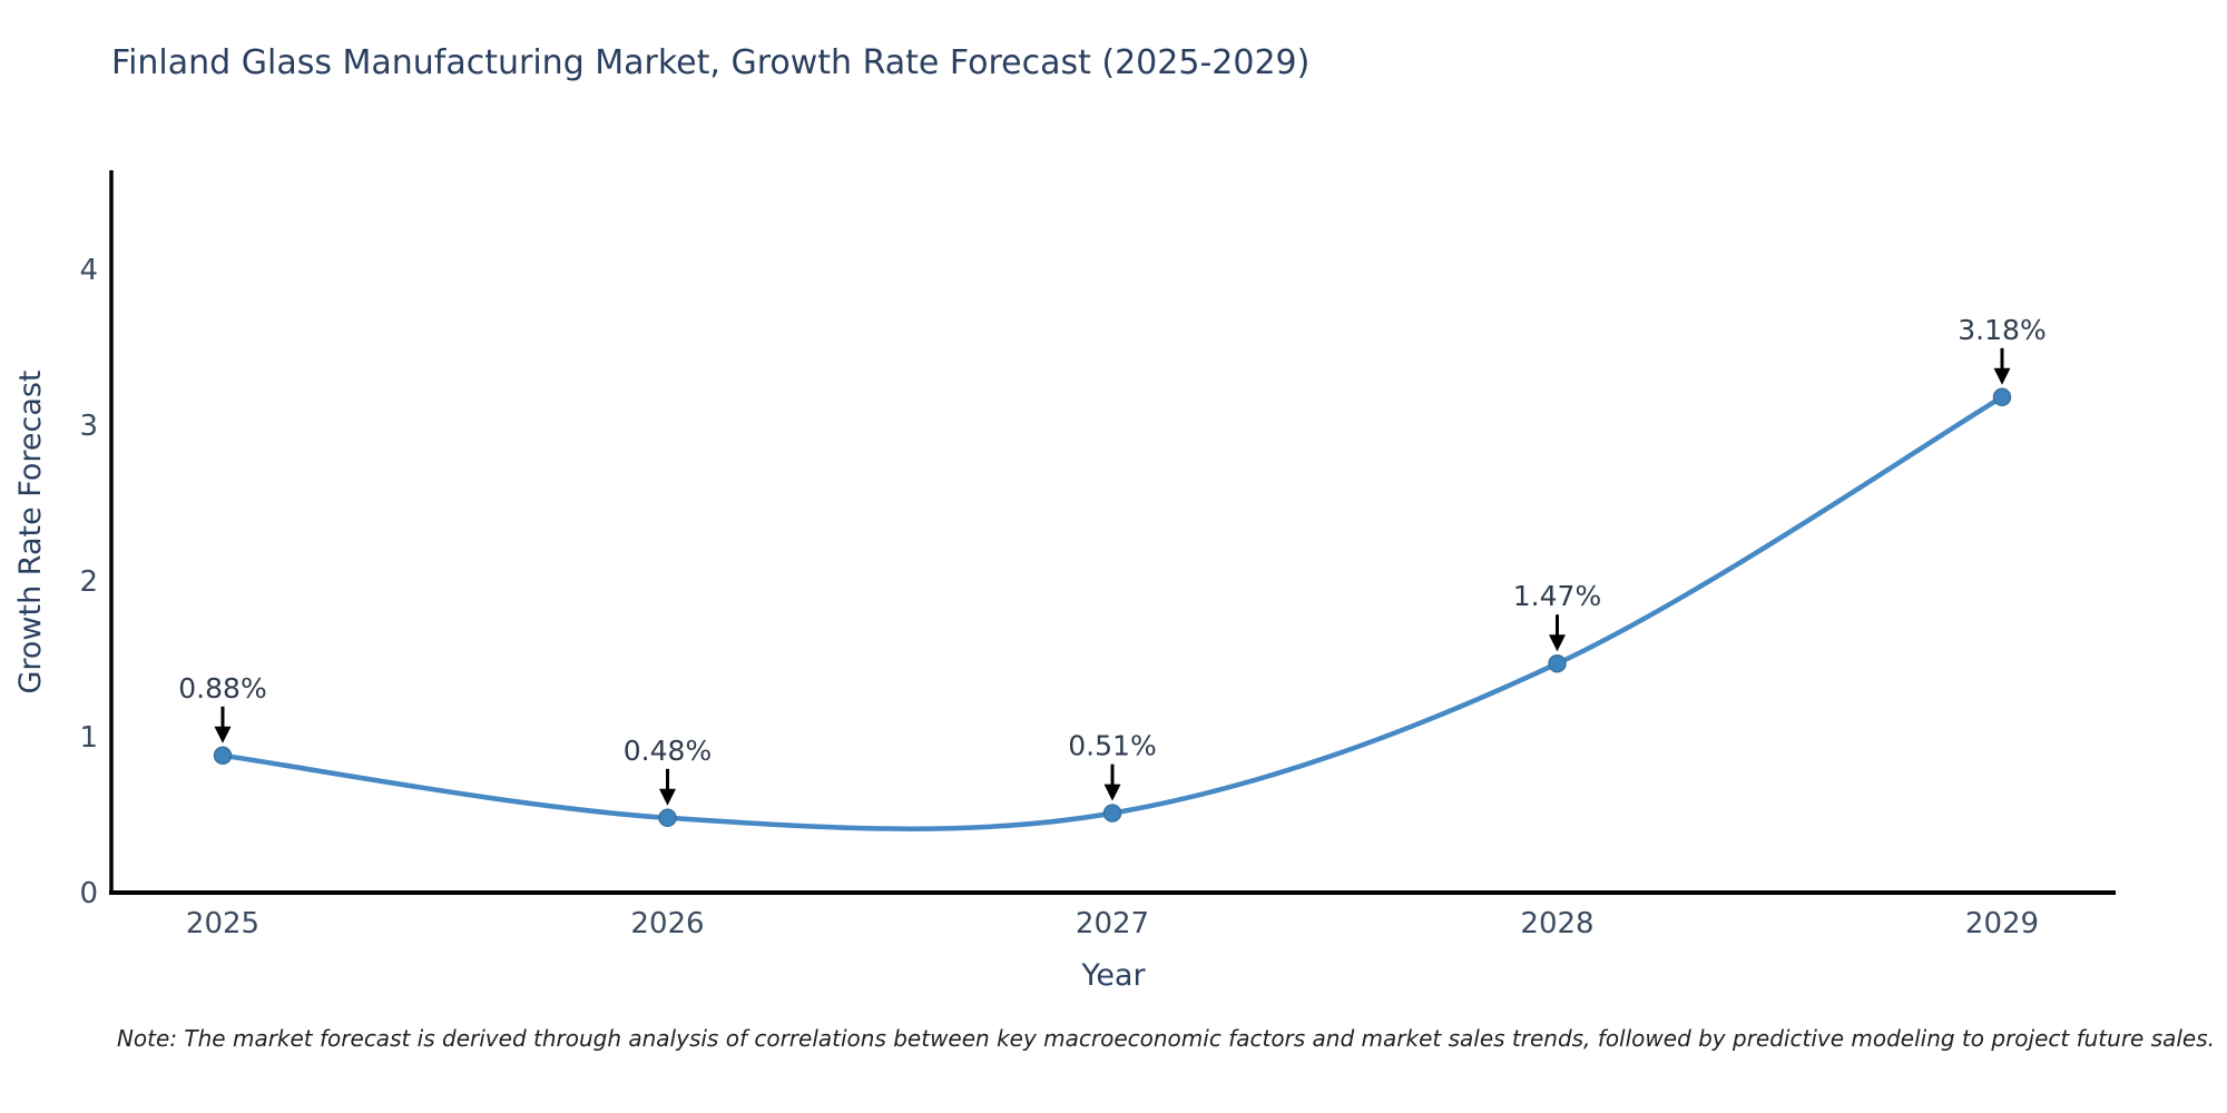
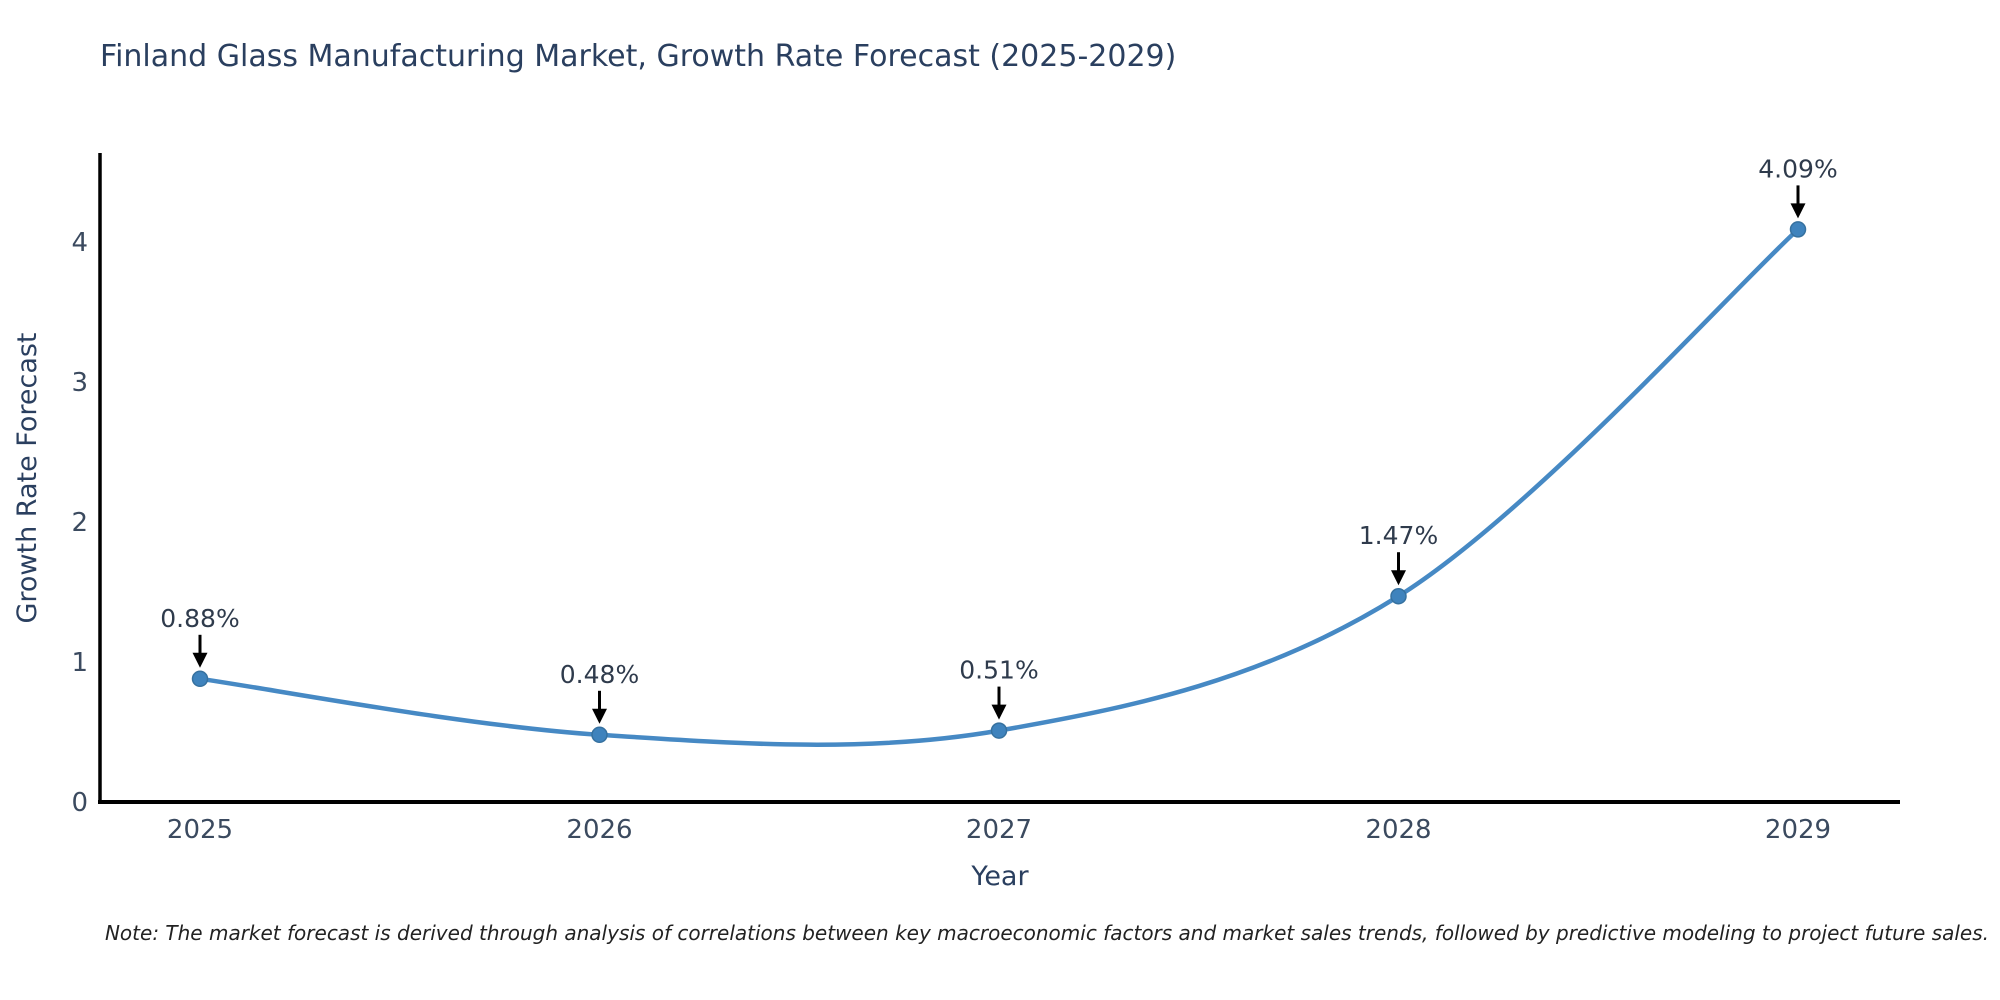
2029: 3.18% -> 4.09%
